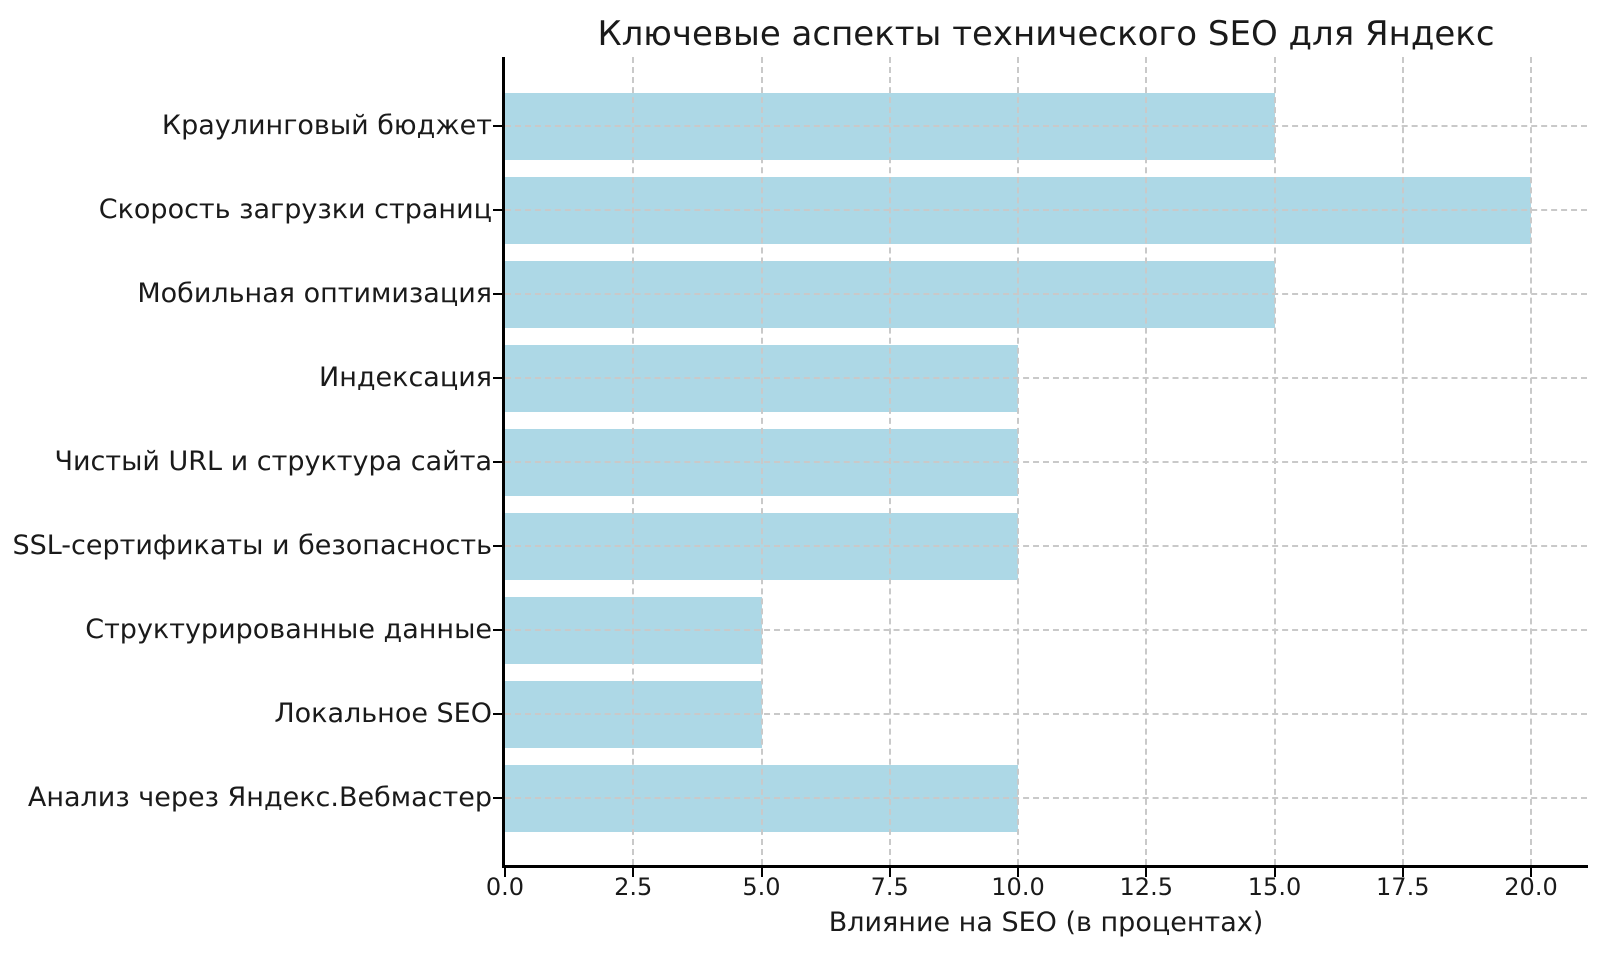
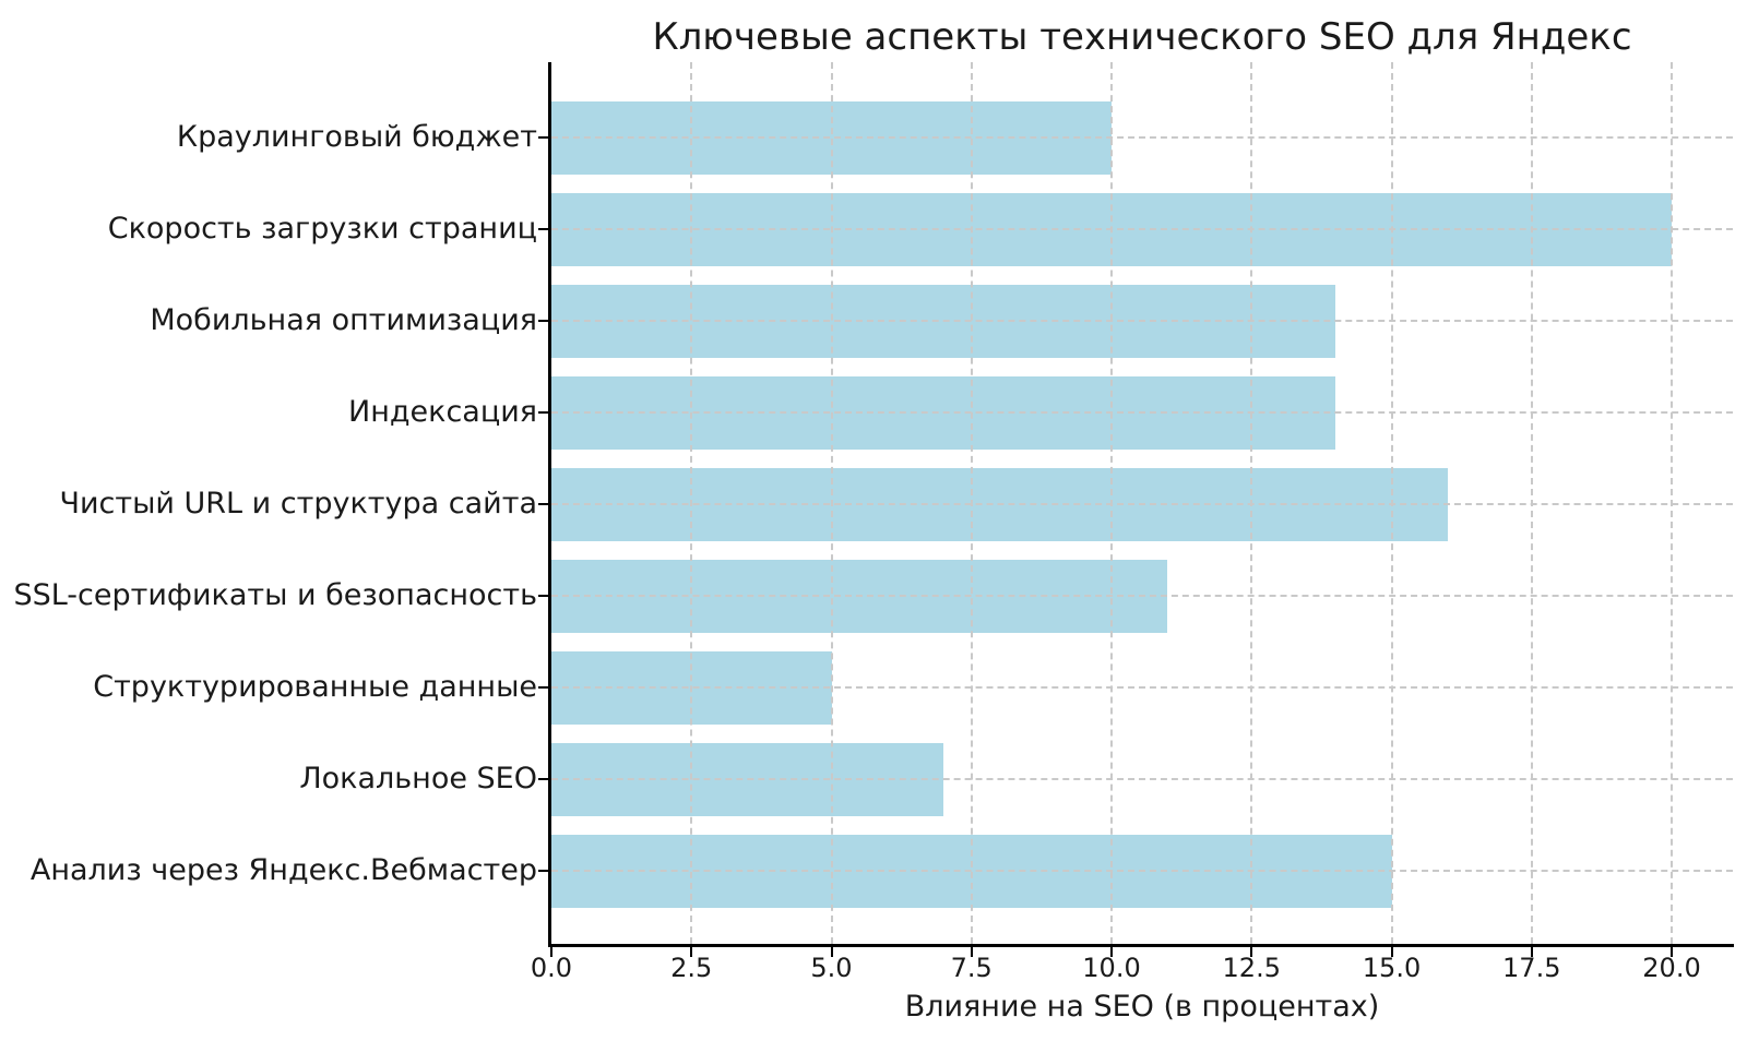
Краулинговый бюджет: 15 -> 10
Мобильная оптимизация: 15 -> 14
Индексация: 10 -> 14
Чистый URL и структура сайта: 10 -> 16
SSL-сертификаты и безопасность: 10 -> 11
Локальное SEO: 5 -> 7
Анализ через Яндекс.Вебмастер: 10 -> 15
